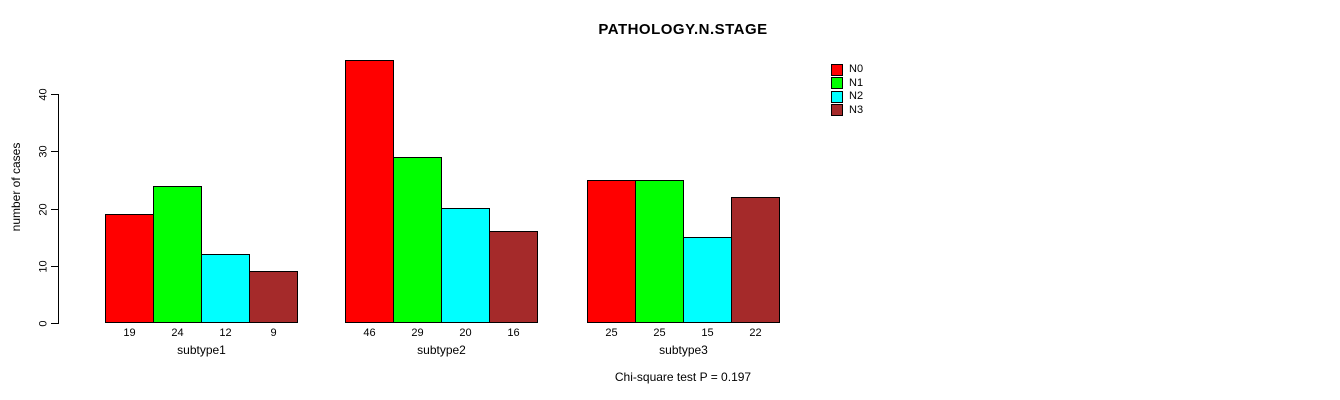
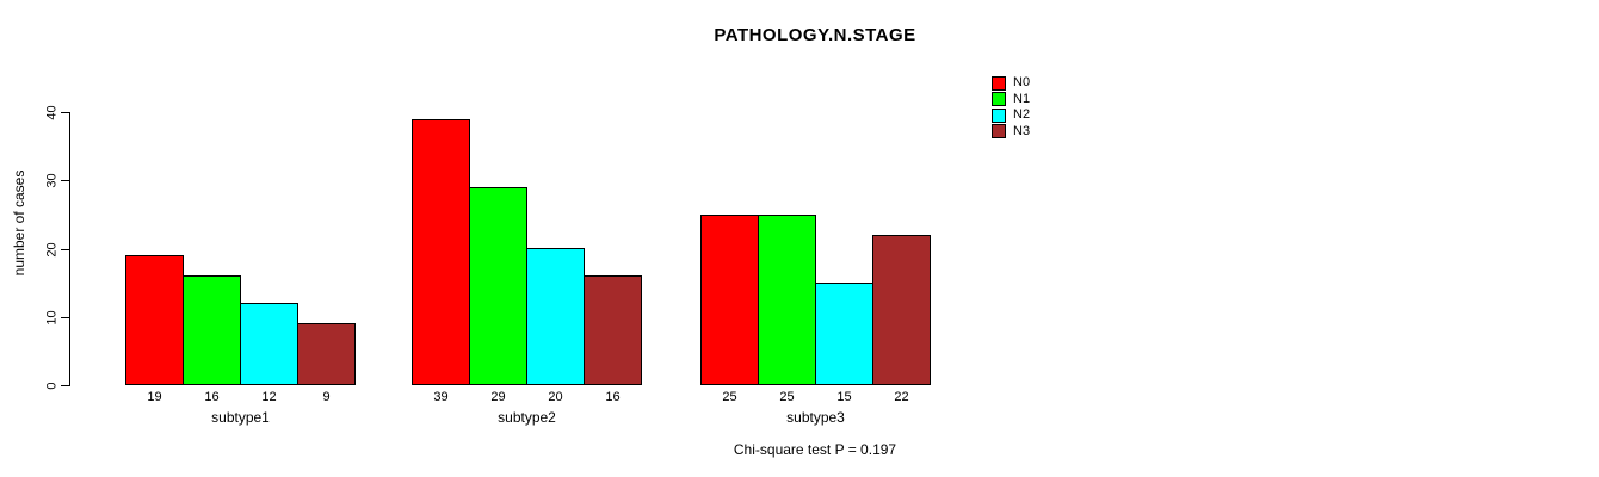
N1/subtype1: 24 -> 16
N0/subtype2: 46 -> 39
